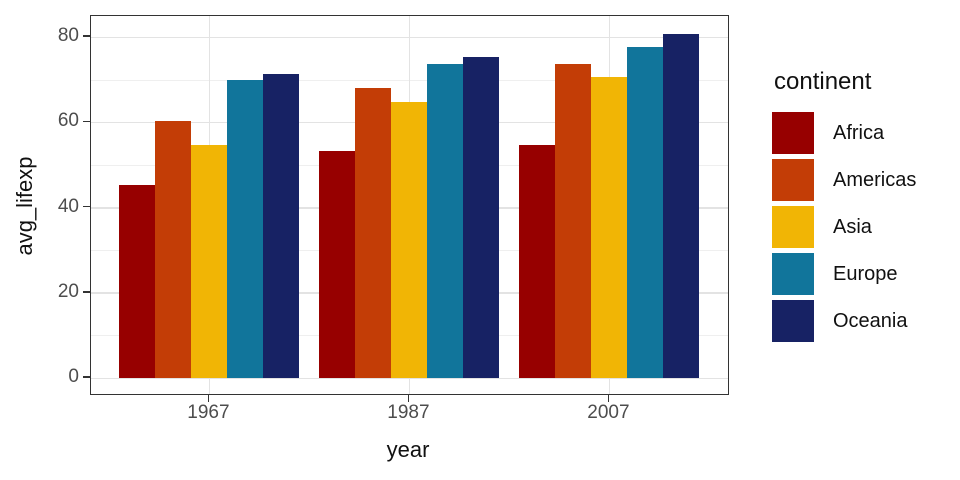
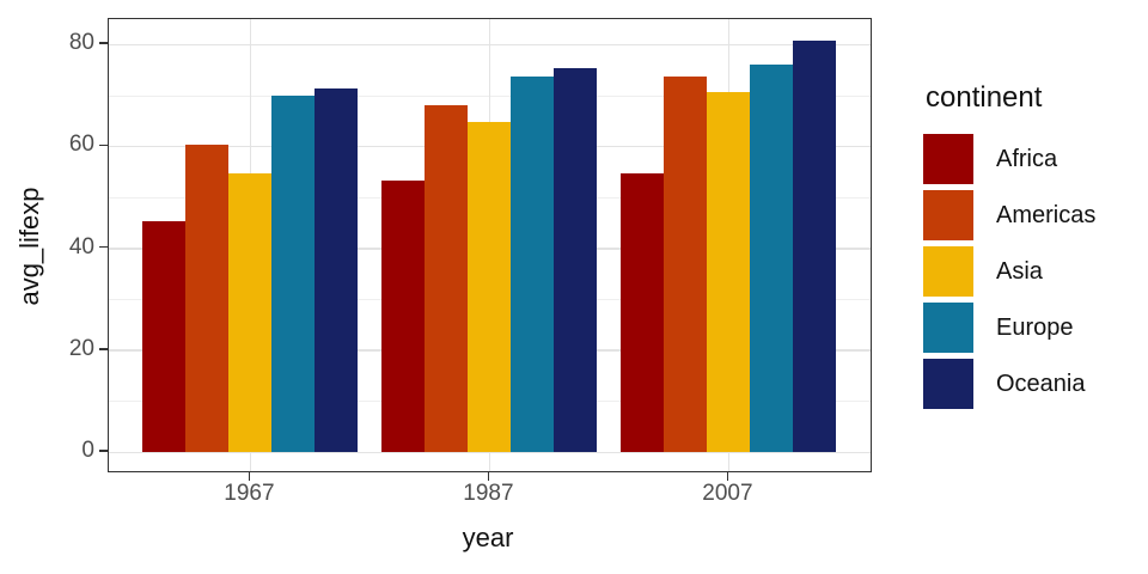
Europe/2007: 78 -> 76
